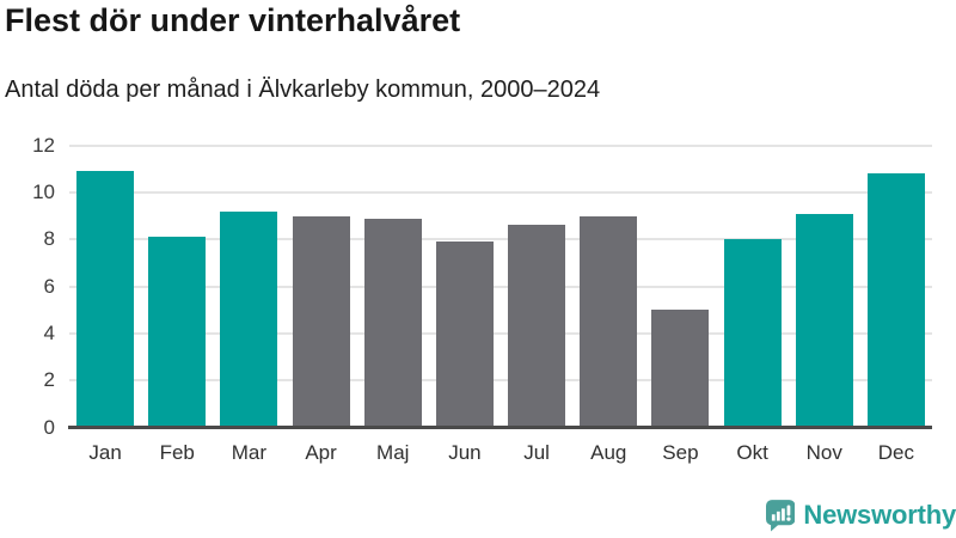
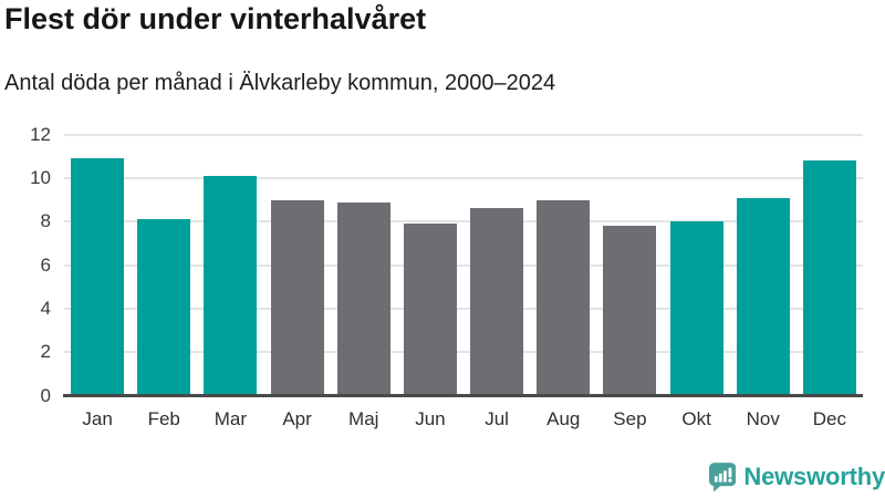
Mar: 9.2 -> 10.1
Sep: 5.0 -> 7.8
